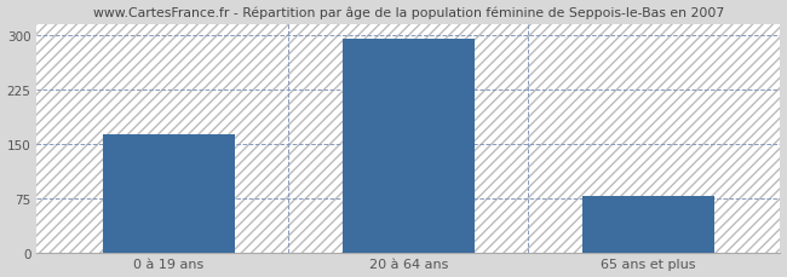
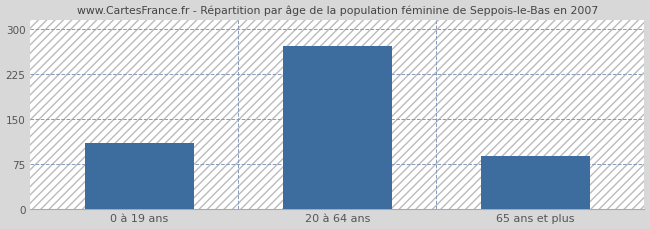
0 à 19 ans: 163 -> 110
20 à 64 ans: 295 -> 272
65 ans et plus: 77 -> 88
